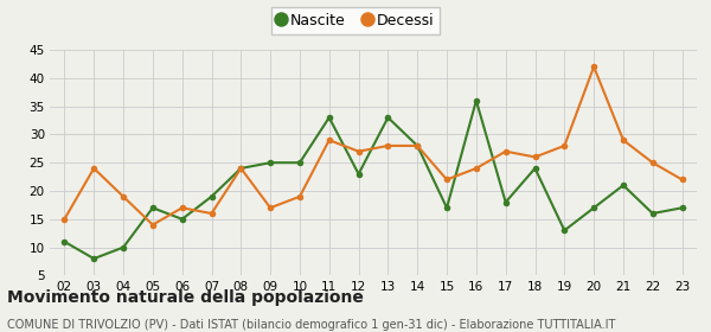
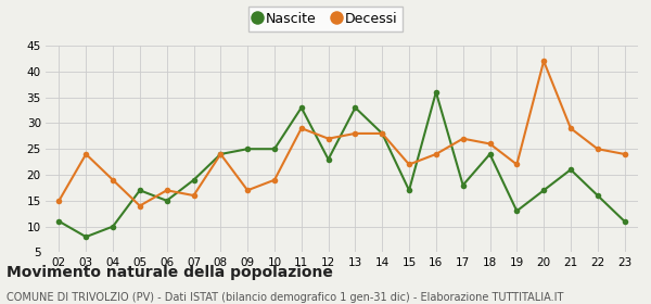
Decessi/19: 28 -> 22
Nascite/23: 17 -> 11
Decessi/23: 22 -> 24
